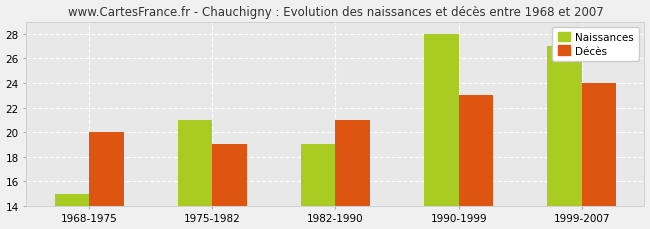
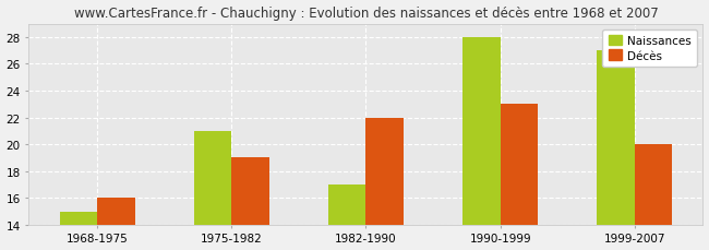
Décès/1968-1975: 20 -> 16
Naissances/1982-1990: 19 -> 17
Décès/1982-1990: 21 -> 22
Décès/1999-2007: 24 -> 20
